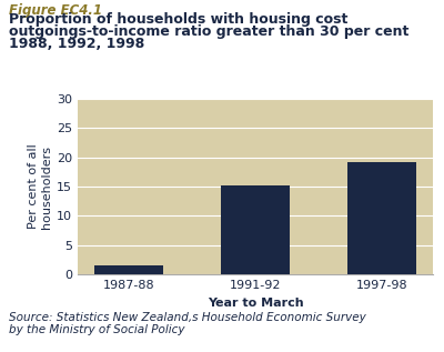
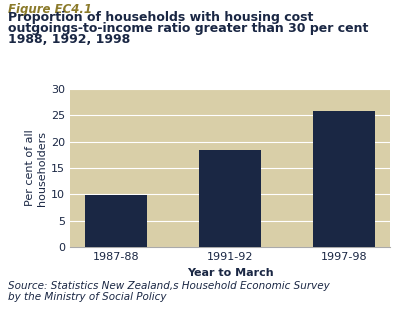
1987-88: 1.6 -> 9.8
1991-92: 15.2 -> 18.5
1997-98: 19.2 -> 25.7
